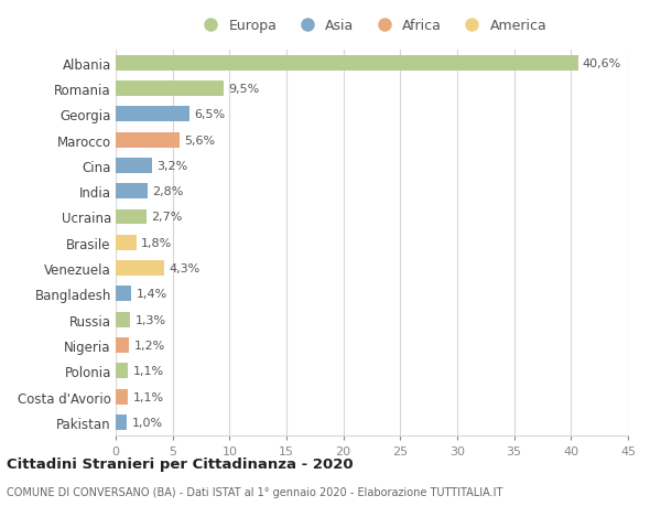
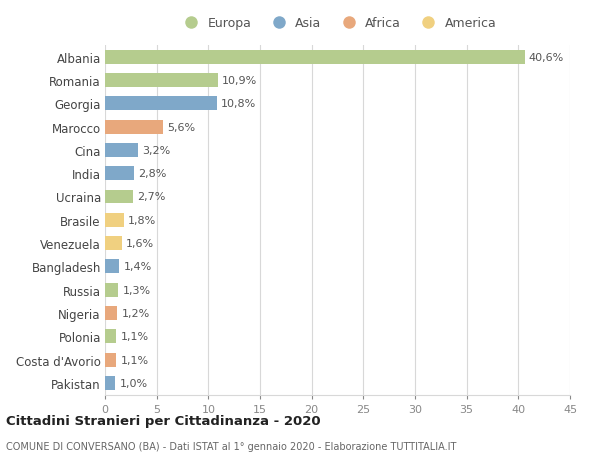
Romania: 9,5% -> 10,9%
Georgia: 6,5% -> 10,8%
Venezuela: 4,3% -> 1,6%
